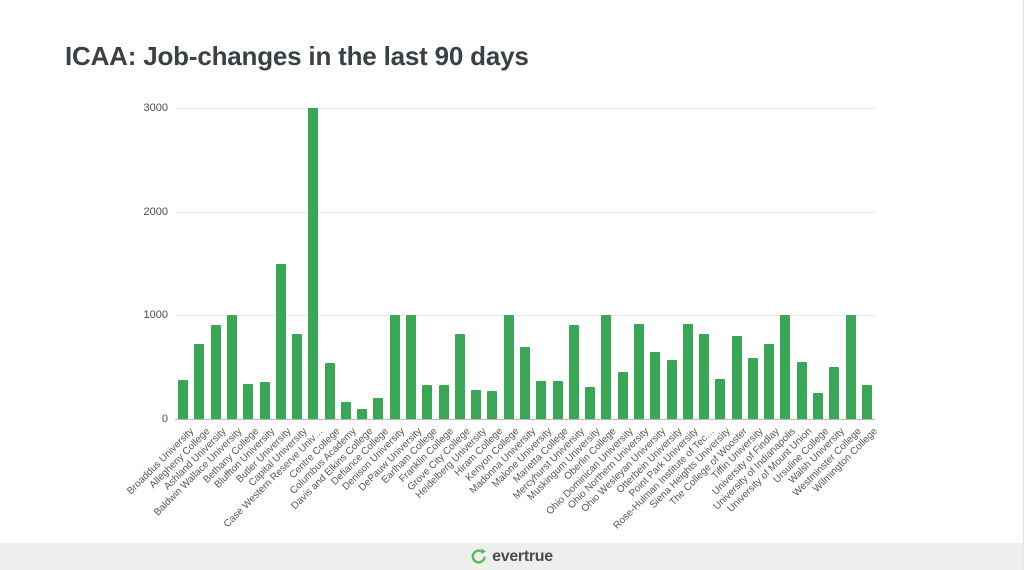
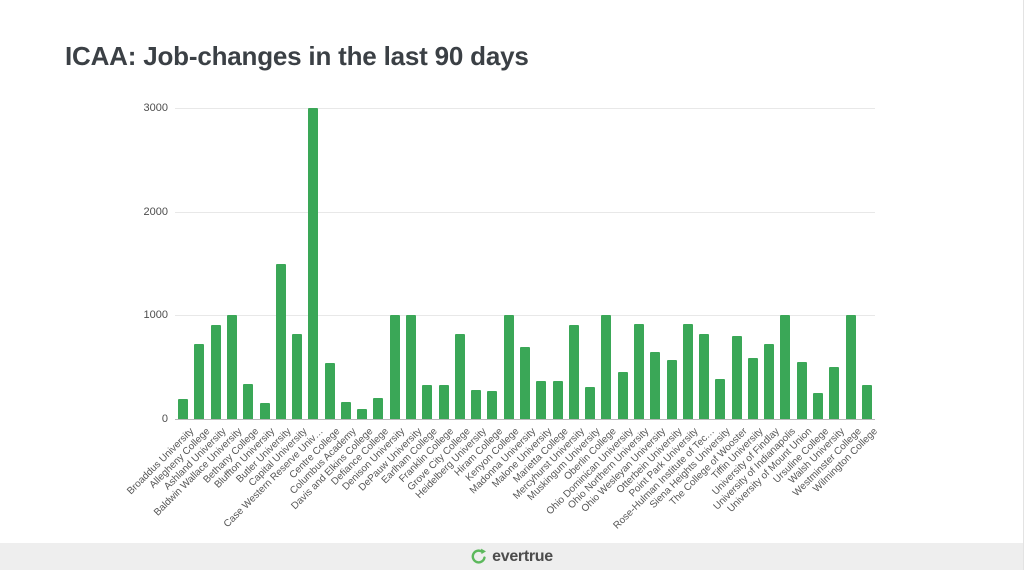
Broaddus University: 380 -> 190
Bluffton University: 360 -> 150
